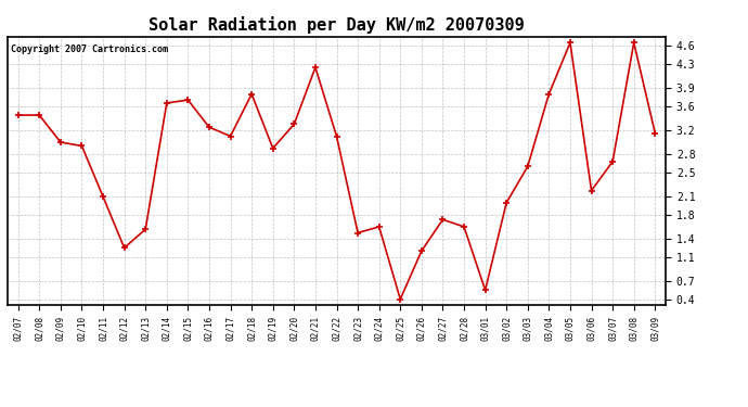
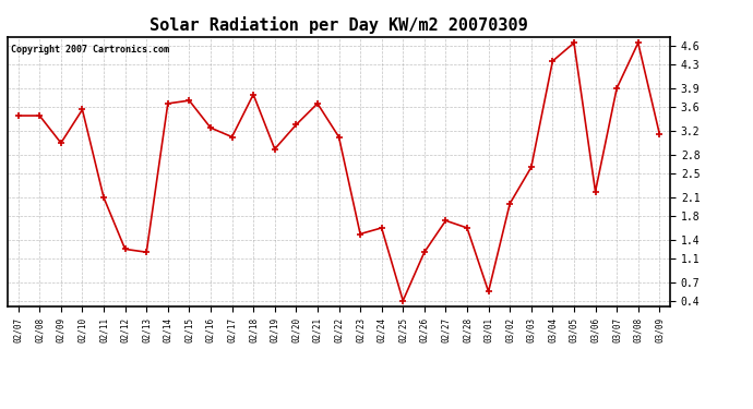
02/10: 2.94 -> 3.55
02/13: 1.56 -> 1.20
02/21: 4.24 -> 3.65
03/04: 3.80 -> 4.35
03/07: 2.68 -> 3.90
